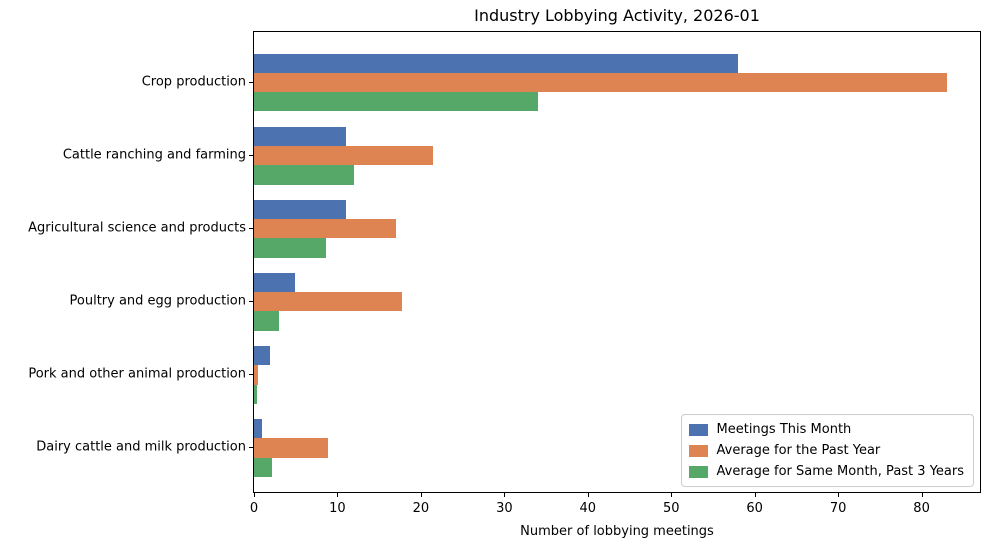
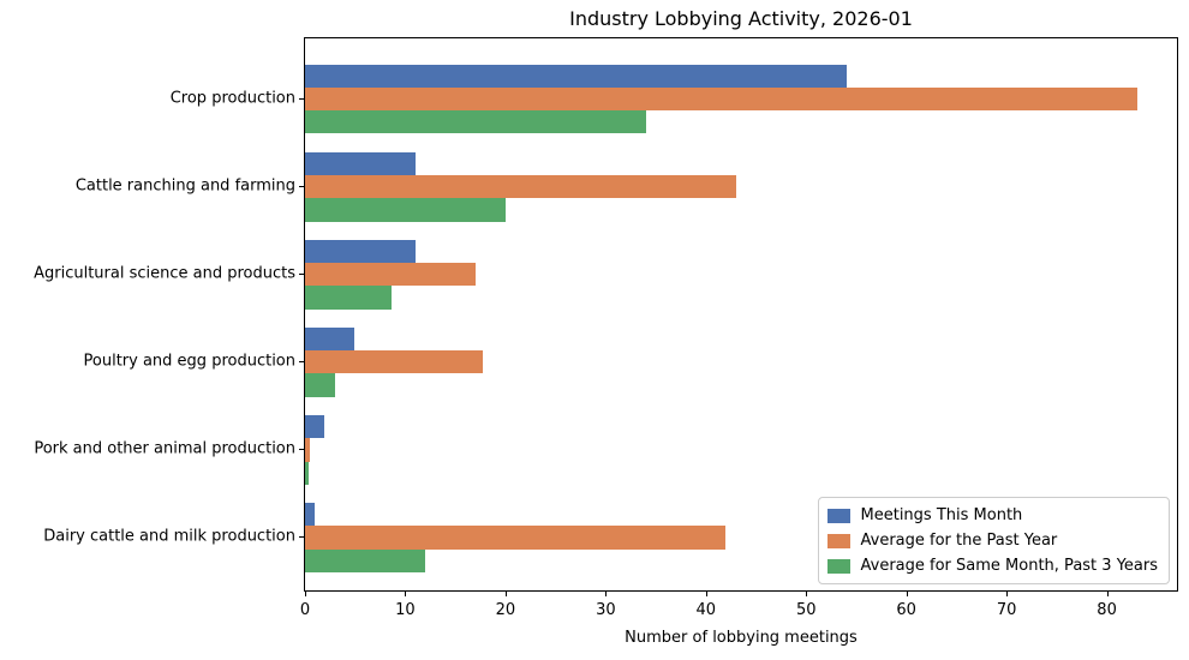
Meetings This Month/Crop production: 58 -> 54
Average for the Past Year/Cattle ranching and farming: 22 -> 43
Average for Same Month, Past 3 Years/Cattle ranching and farming: 12 -> 20
Average for the Past Year/Dairy cattle and milk production: 9 -> 42
Average for Same Month, Past 3 Years/Dairy cattle and milk production: 2 -> 12
